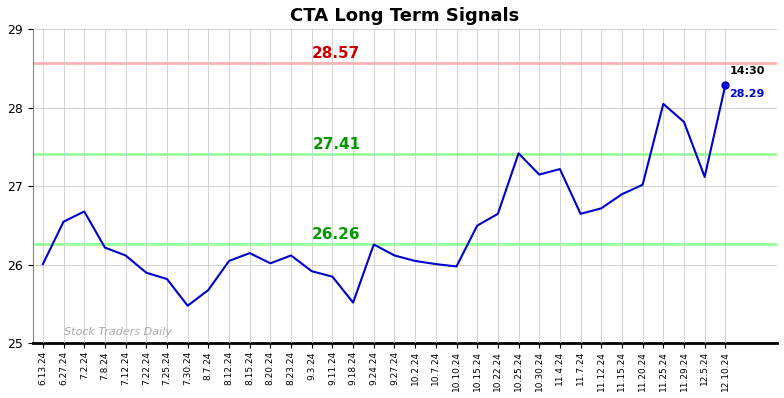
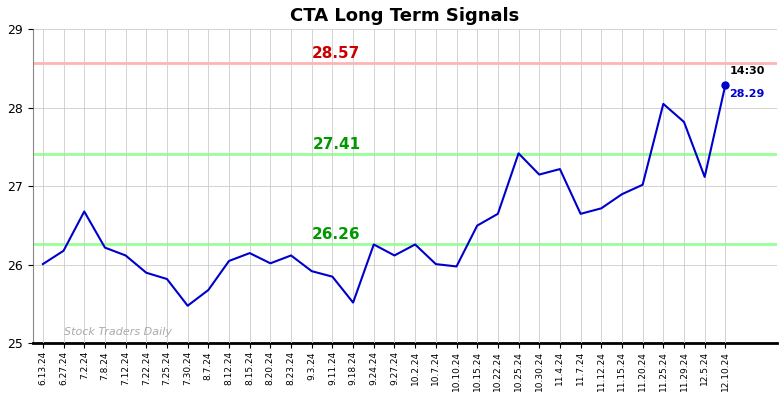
6.27.24: 26.55 -> 26.18
10.2.24: 26.05 -> 26.26
